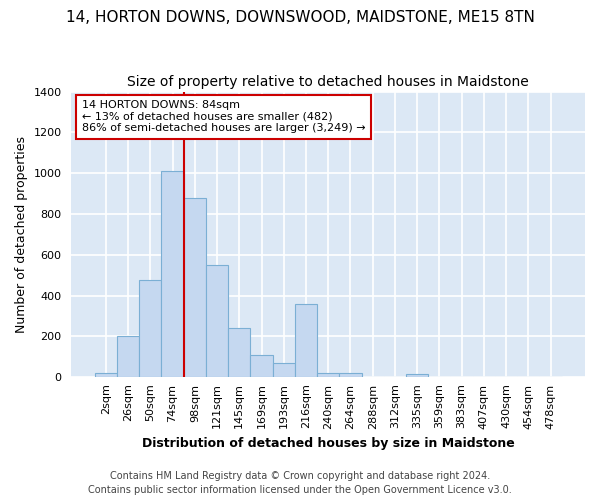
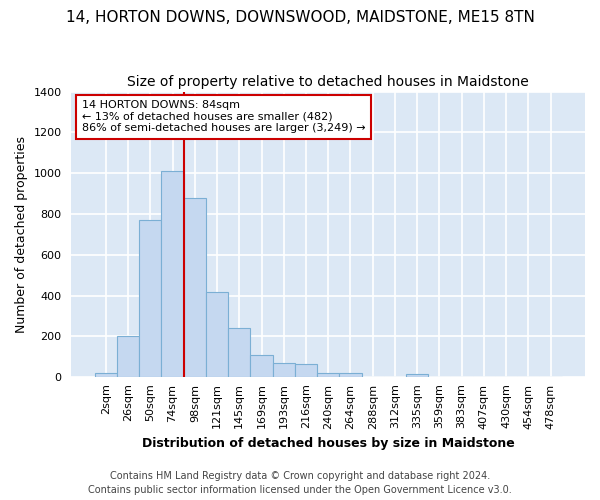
50sqm: 475 -> 770
121sqm: 550 -> 420
216sqm: 360 -> 65
